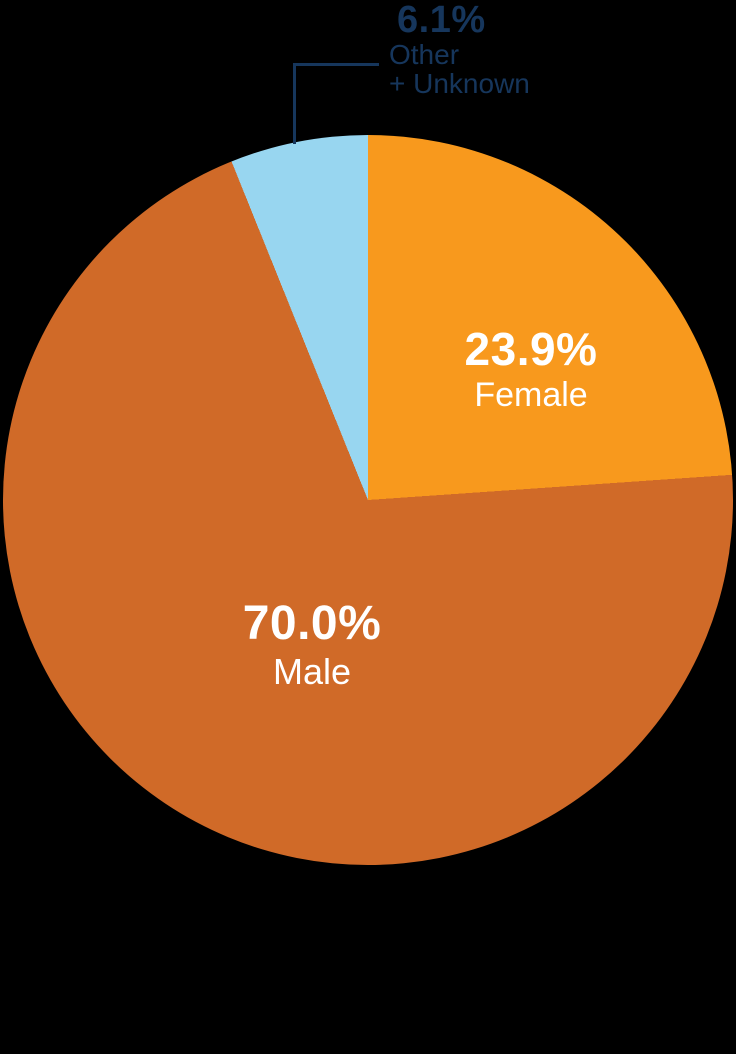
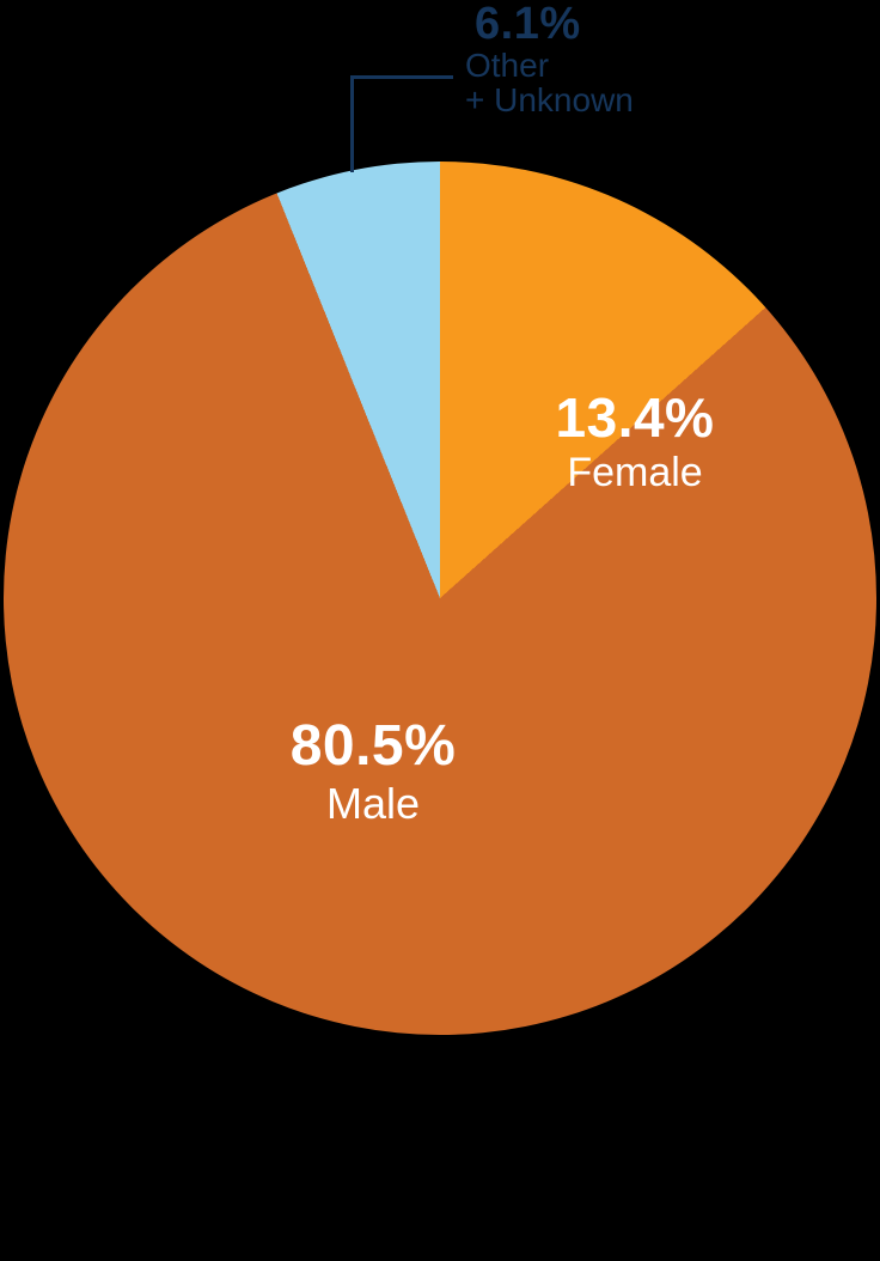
Female: 23.9% -> 13.4%
Male: 70.0% -> 80.5%
